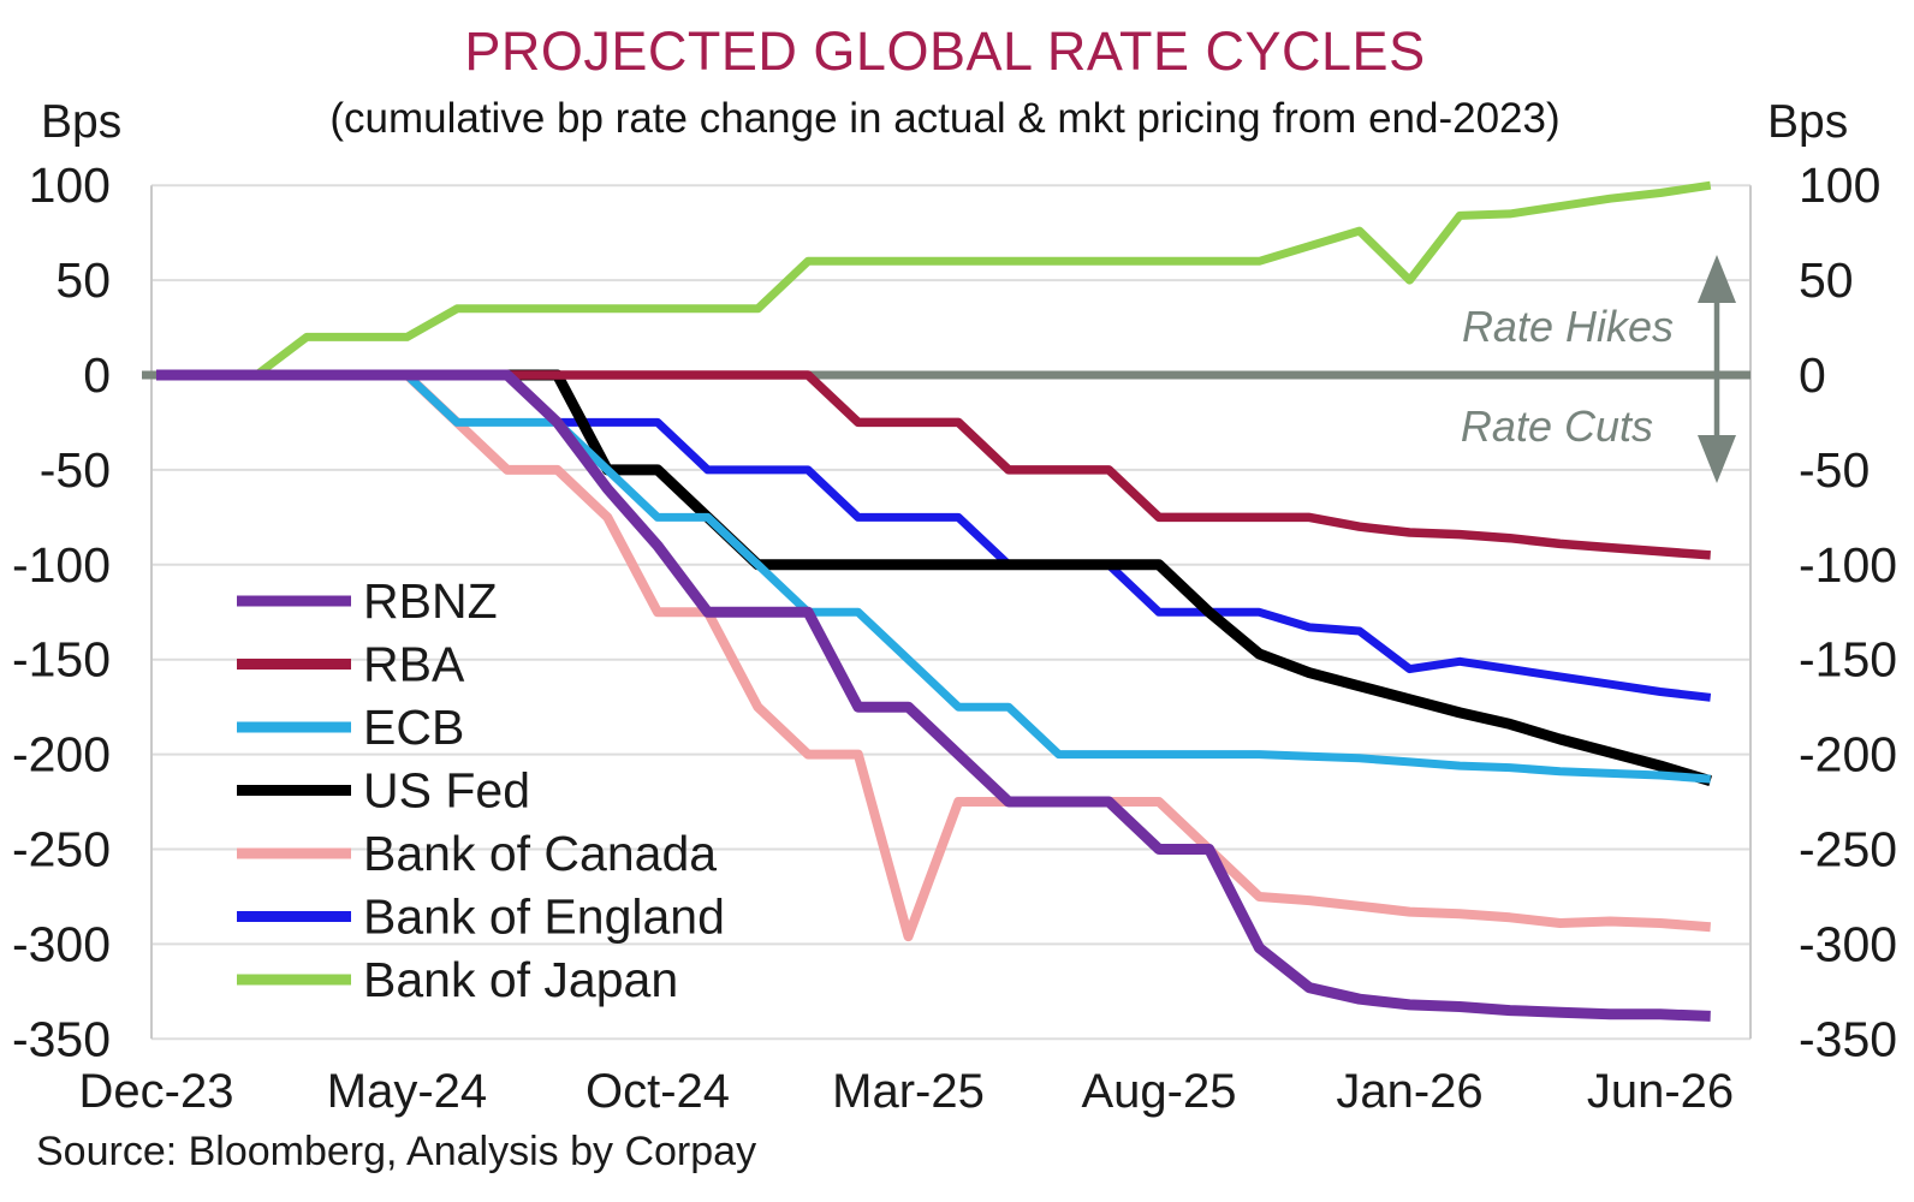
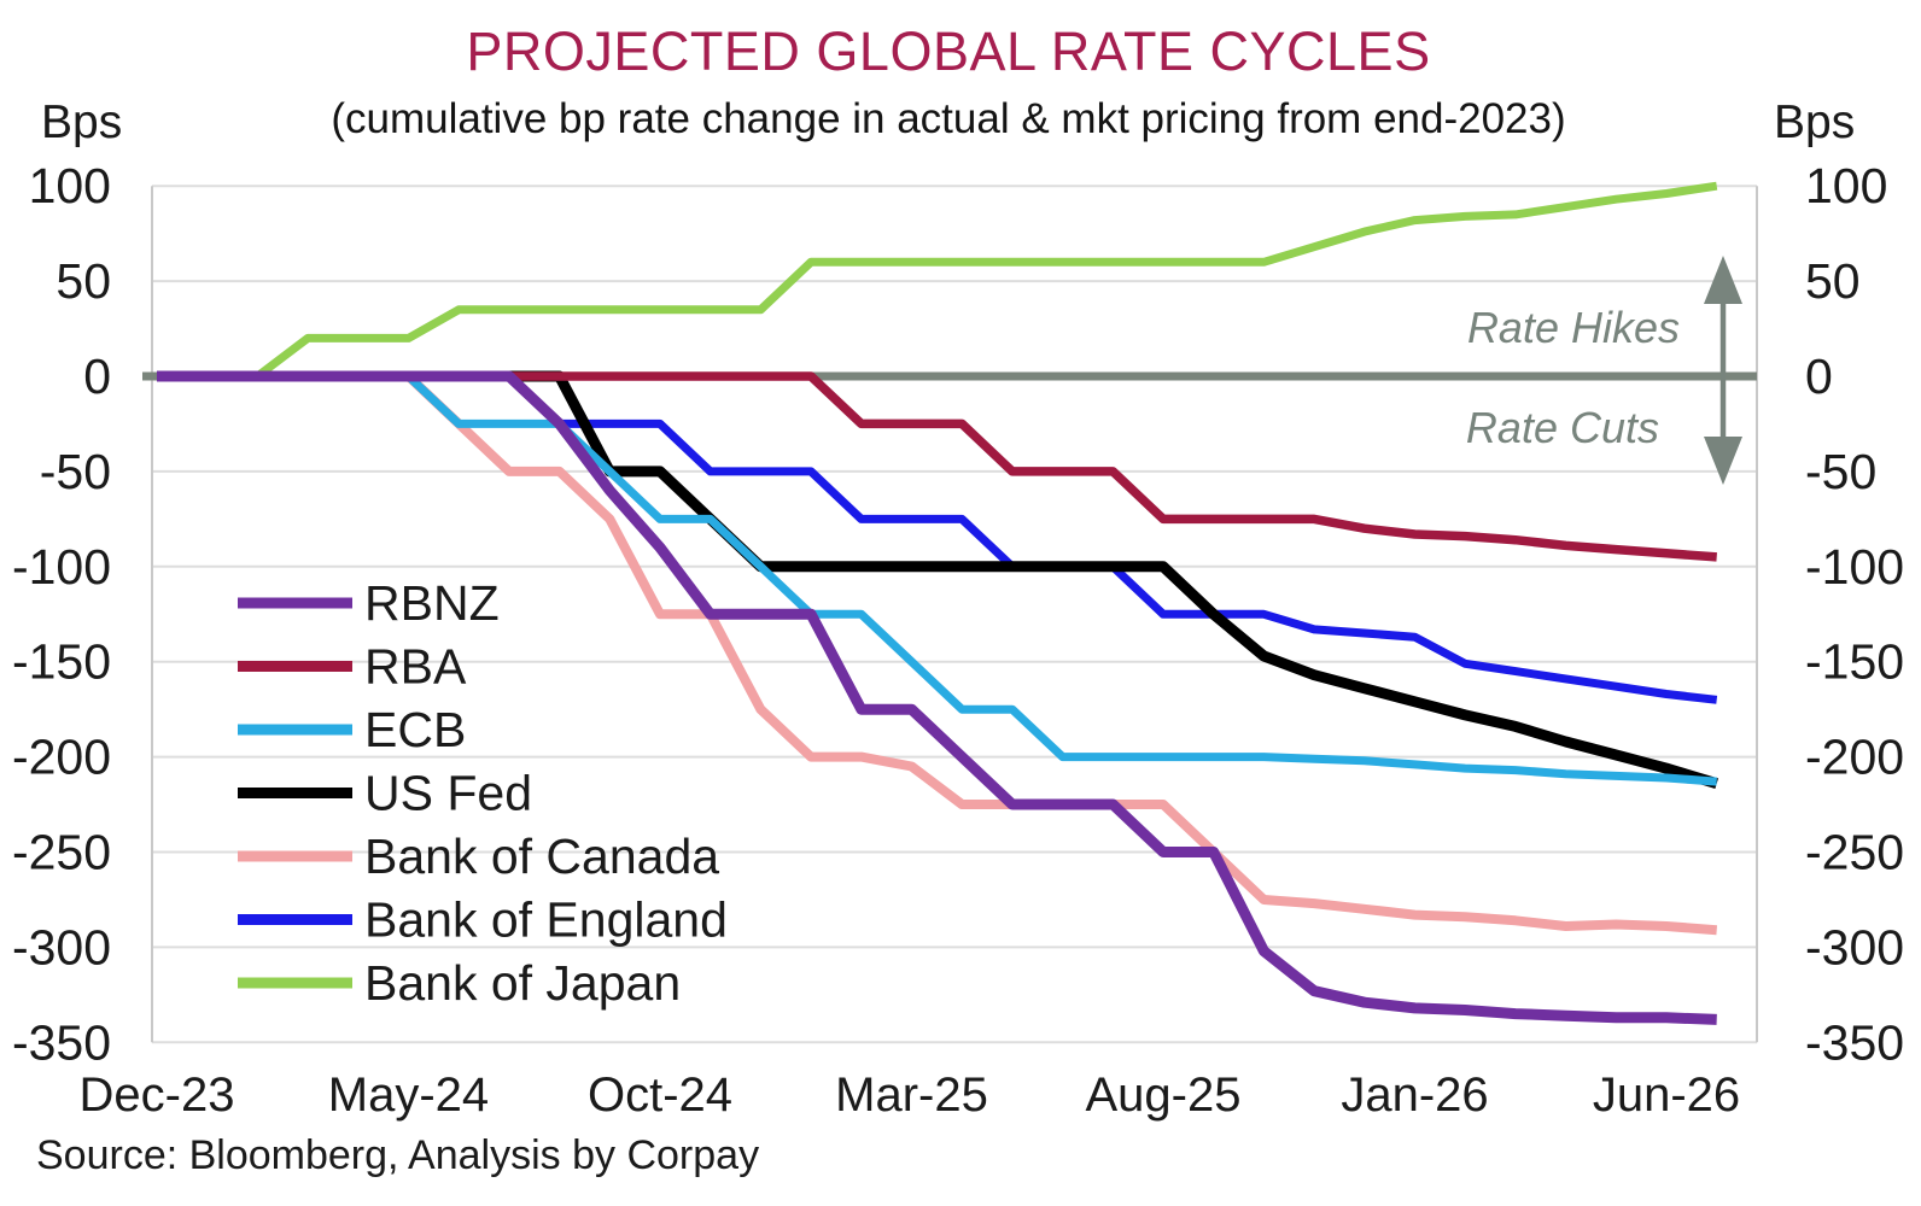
Bank of Canada/Mar-25: -296 -> -205
Bank of England/Jan-26: -155 -> -137
Bank of Japan/Jan-26: 50 -> 82
